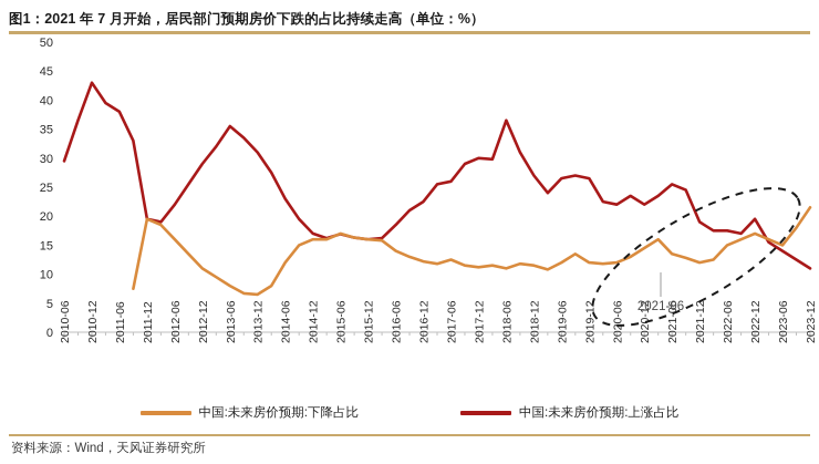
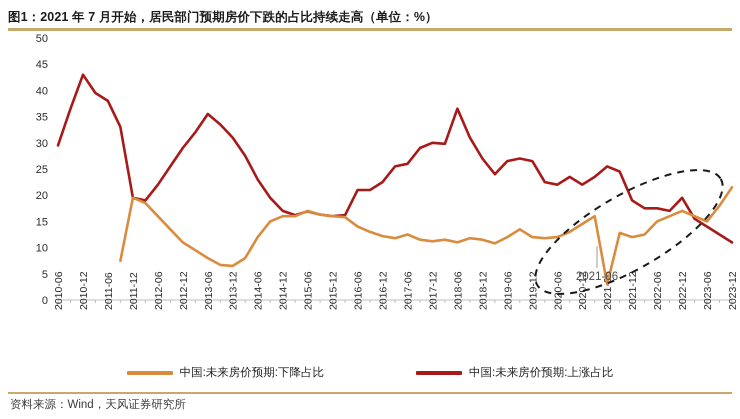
中国:未来房价预期:上涨占比/2016-06: 18 -> 21
中国:未来房价预期:下降占比/2021-06: 14 -> 3
